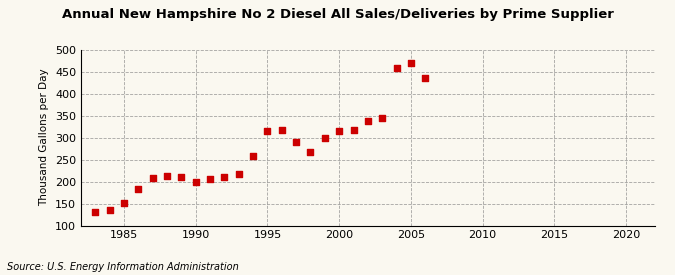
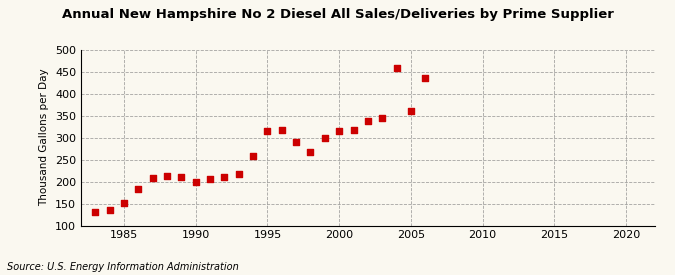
2005: 470 -> 360
